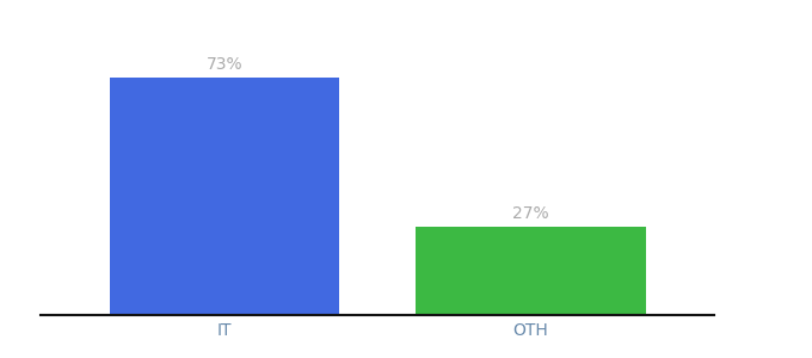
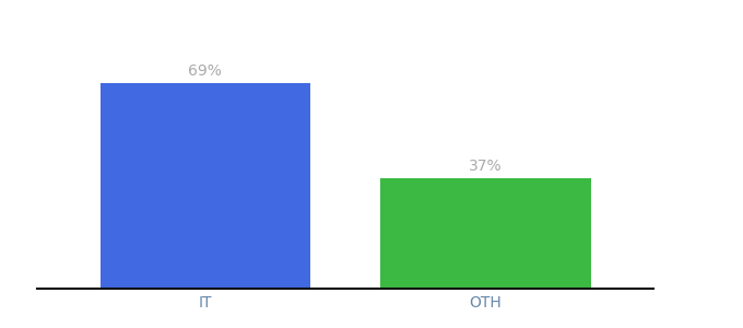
IT: 73% -> 69%
OTH: 27% -> 37%
